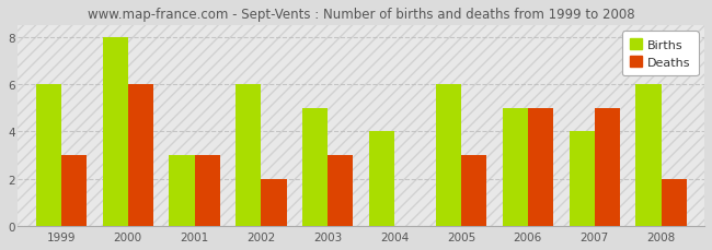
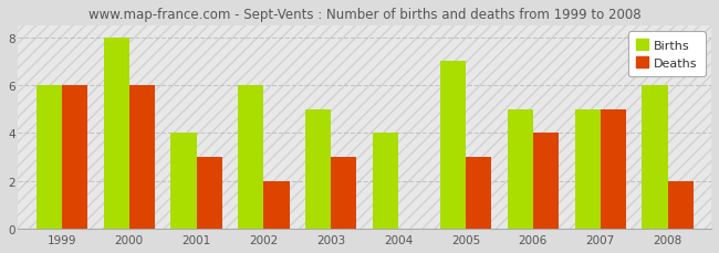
Deaths/1999: 3 -> 6
Births/2001: 3 -> 4
Births/2005: 6 -> 7
Deaths/2006: 5 -> 4
Births/2007: 4 -> 5
